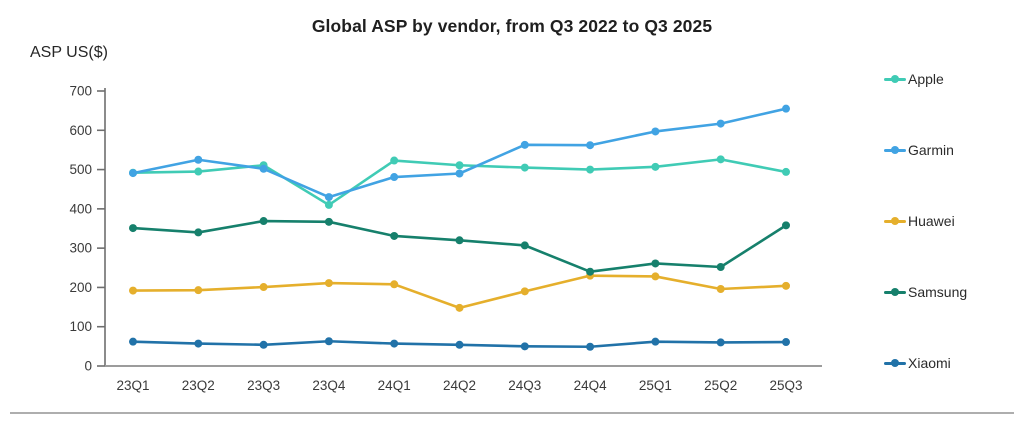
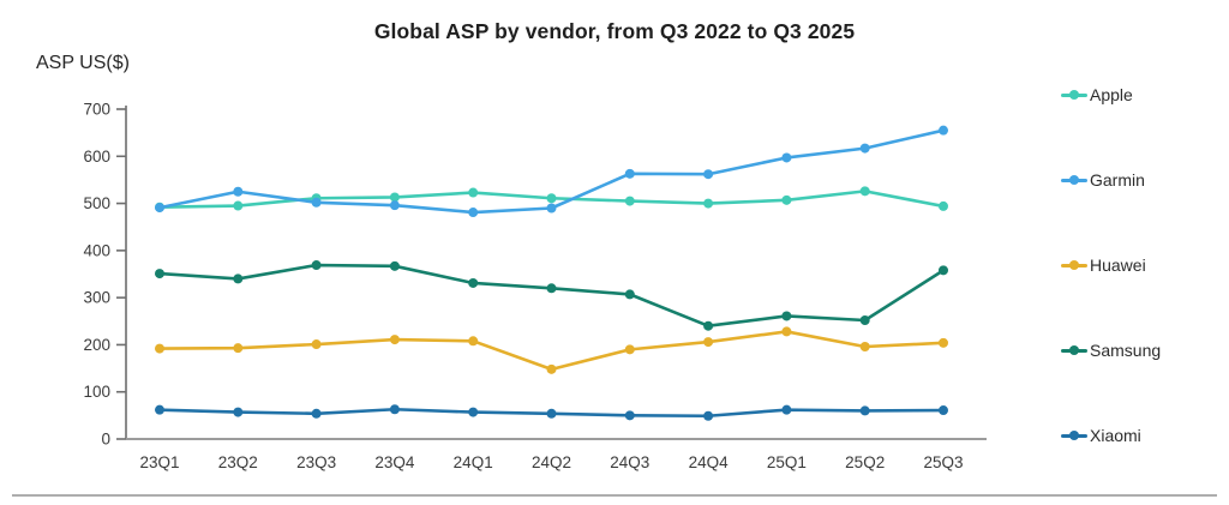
Apple/23Q4: 410 -> 510
Garmin/23Q4: 430 -> 500
Huawei/24Q4: 230 -> 210
